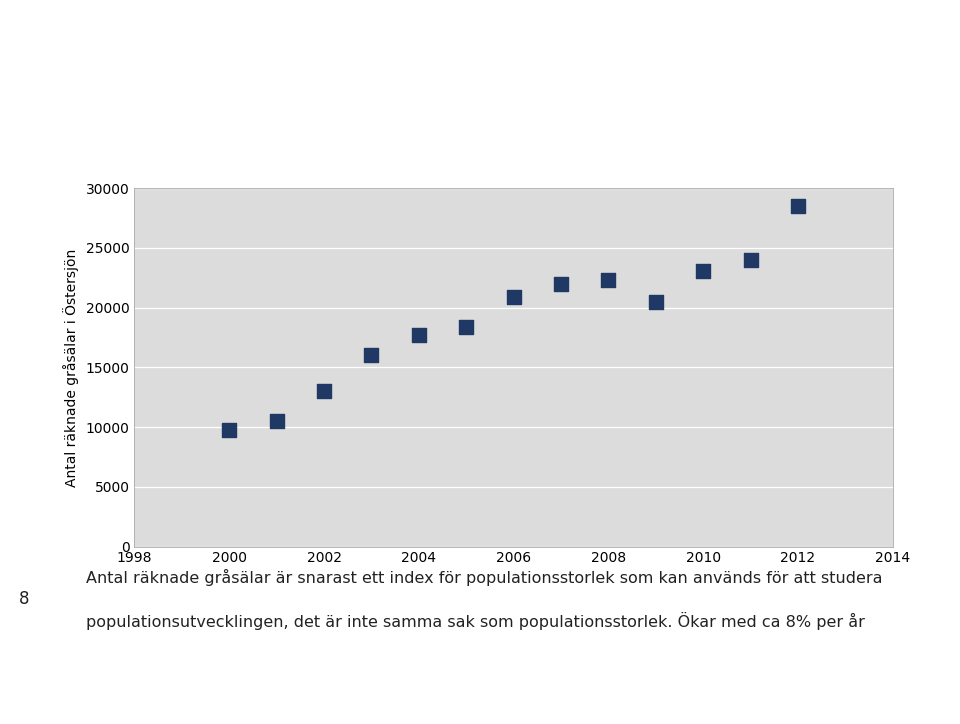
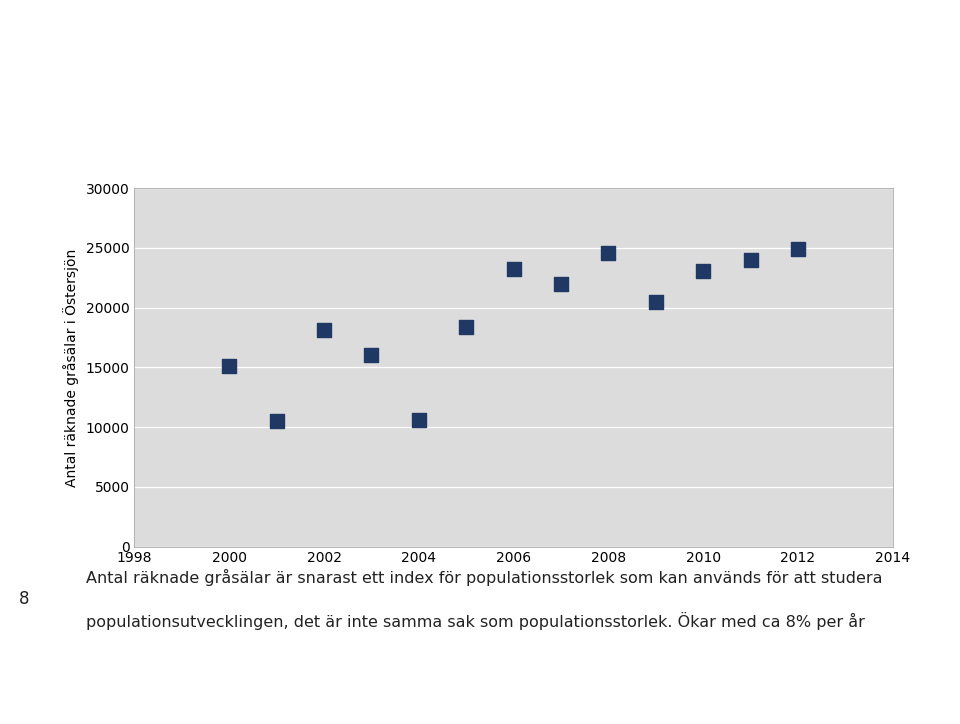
2000: 9800 -> 15100
2002: 13000 -> 18100
2004: 17700 -> 10600
2006: 20900 -> 23200
2008: 22300 -> 24600
2012: 28500 -> 24900
